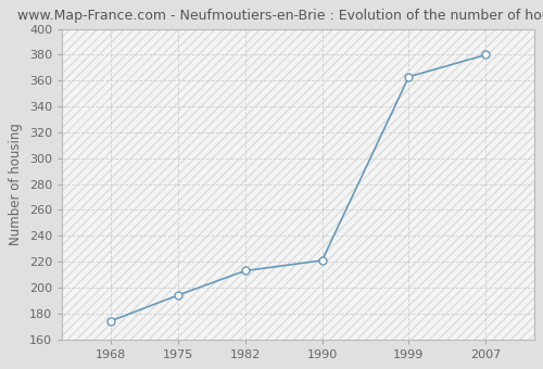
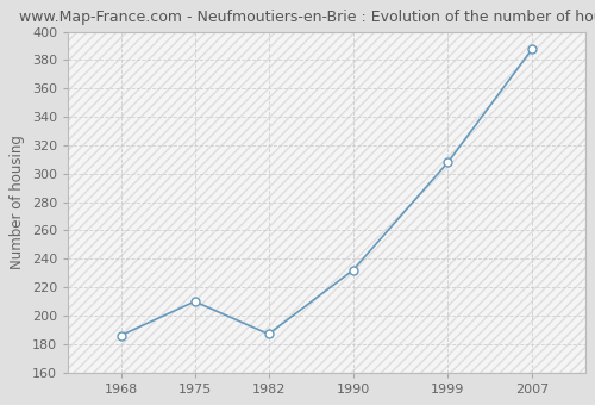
1968: 174 -> 186
1975: 194 -> 210
1982: 213 -> 187
1990: 221 -> 232
1999: 363 -> 308
2007: 380 -> 388
